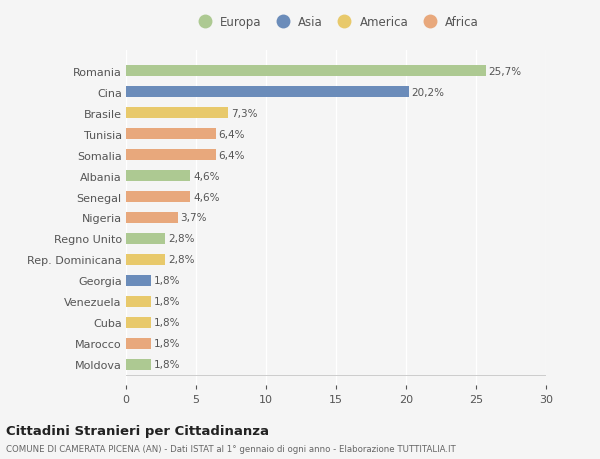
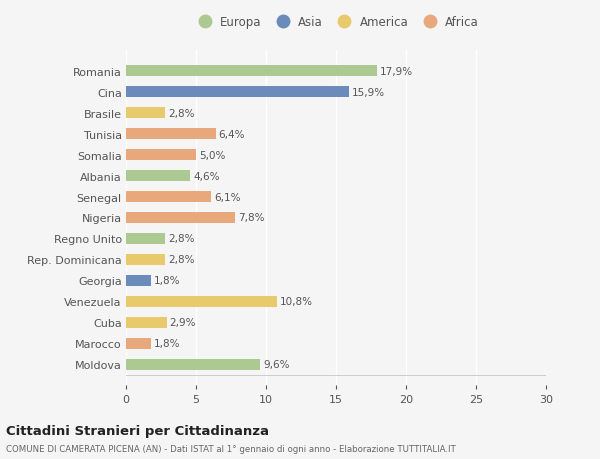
Romania: 25,7% -> 17,9%
Cina: 20,2% -> 15,9%
Brasile: 7,3% -> 2,8%
Somalia: 6,4% -> 5,0%
Senegal: 4,6% -> 6,1%
Nigeria: 3,7% -> 7,8%
Venezuela: 1,8% -> 10,8%
Cuba: 1,8% -> 2,9%
Moldova: 1,8% -> 9,6%
